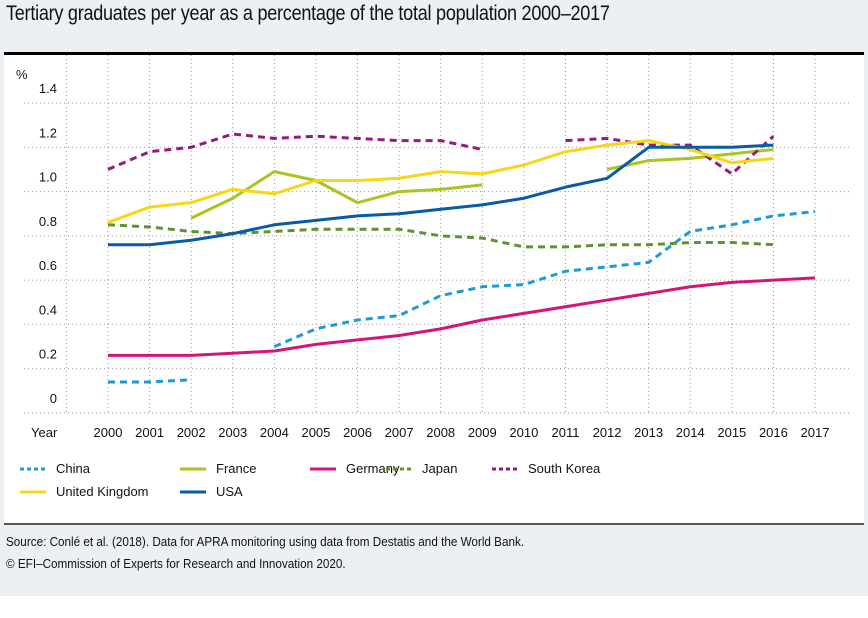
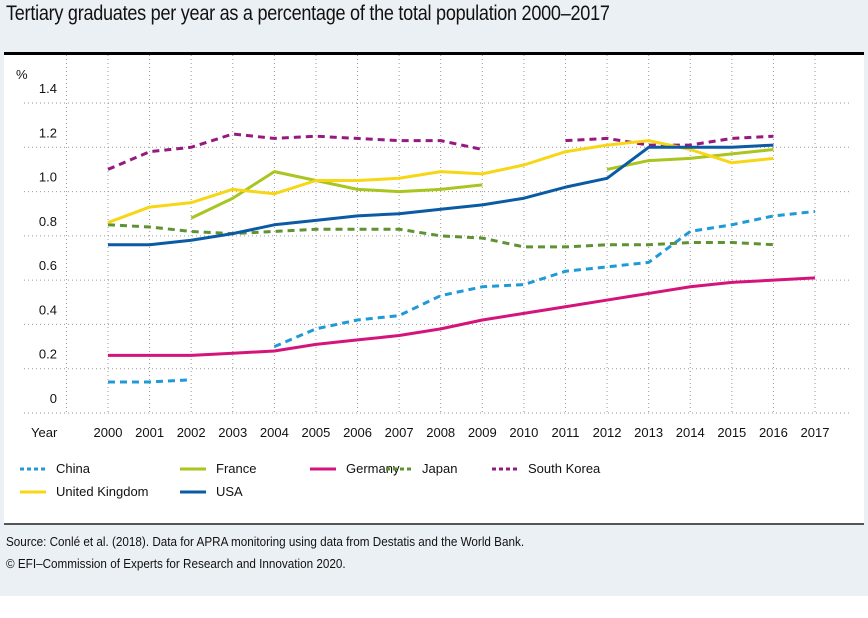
France/2006: 0.95 -> 1.01
South Korea/2015: 1.08 -> 1.24
